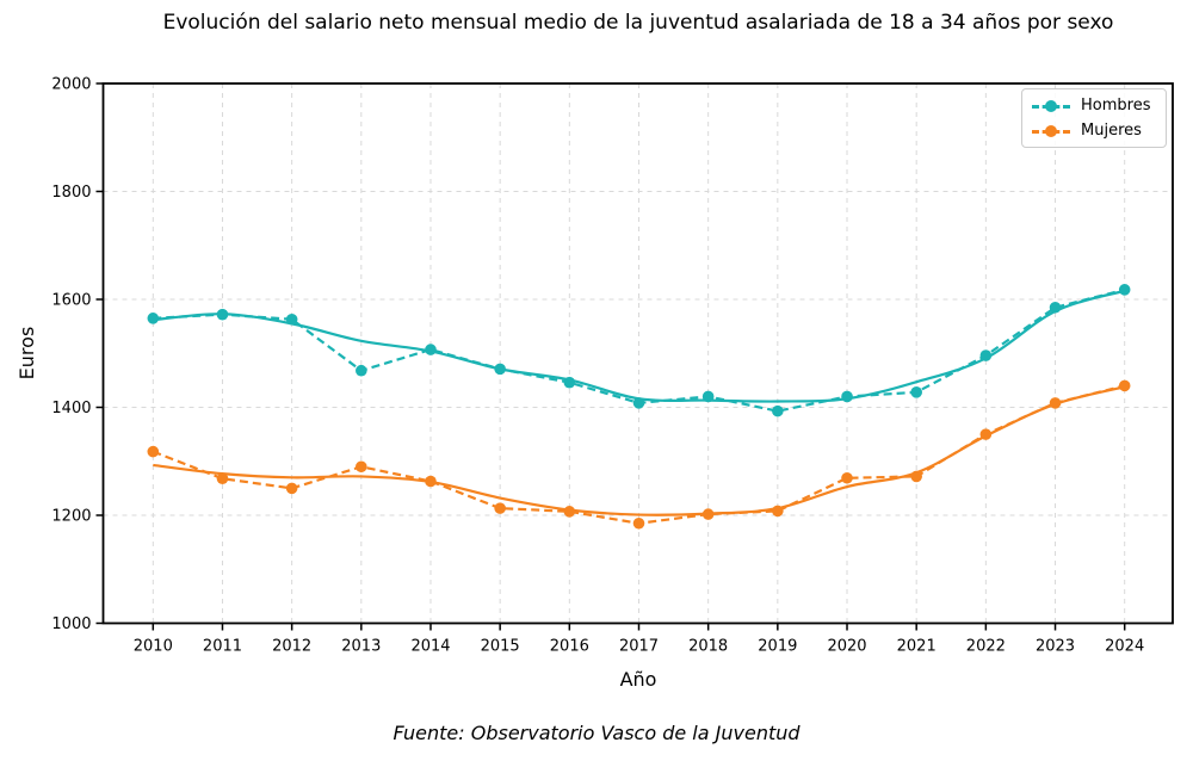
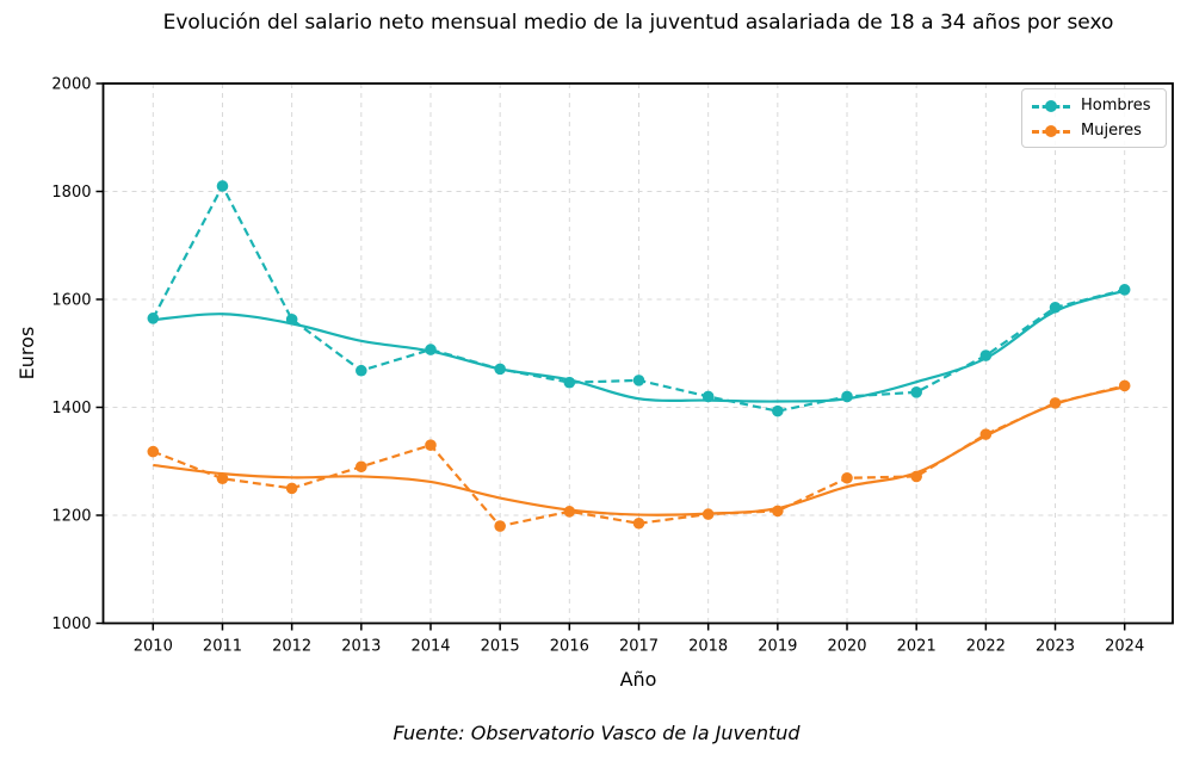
Hombres/2011: 1570 -> 1810
Mujeres/2014: 1260 -> 1330
Mujeres/2015: 1210 -> 1180
Hombres/2017: 1410 -> 1450
